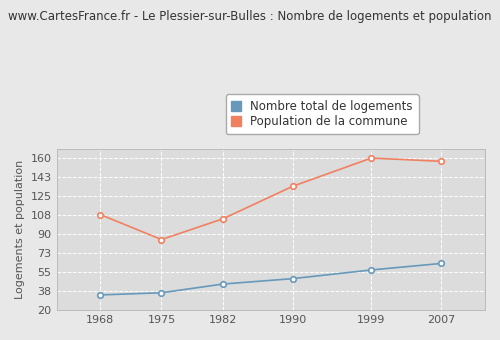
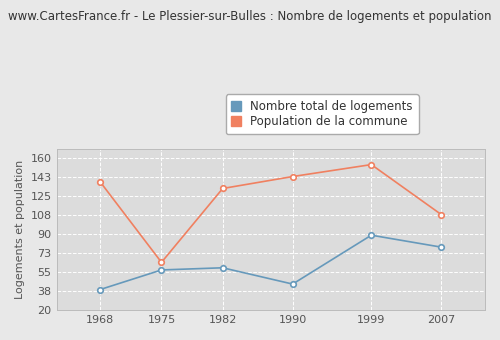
Nombre total de logements/1968: 34 -> 39
Population de la commune/1968: 108 -> 138
Nombre total de logements/1975: 36 -> 57
Population de la commune/1975: 85 -> 64
Nombre total de logements/1982: 44 -> 59
Population de la commune/1982: 104 -> 132
Nombre total de logements/1990: 49 -> 44
Population de la commune/1990: 134 -> 143
Nombre total de logements/1999: 57 -> 89
Population de la commune/1999: 160 -> 154
Nombre total de logements/2007: 63 -> 78
Population de la commune/2007: 157 -> 108
